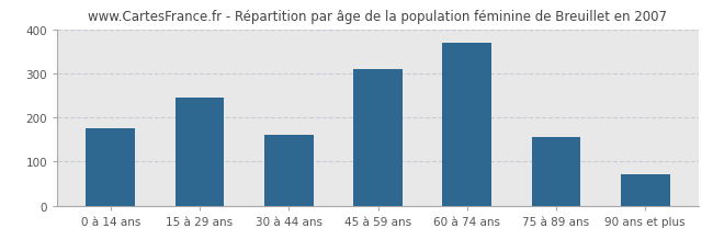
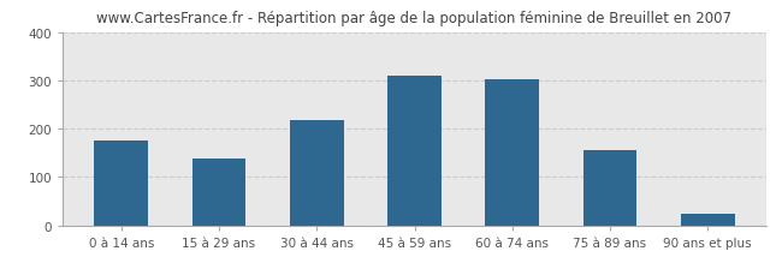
15 à 29 ans: 245 -> 138
30 à 44 ans: 160 -> 218
60 à 74 ans: 370 -> 303
90 ans et plus: 70 -> 25
